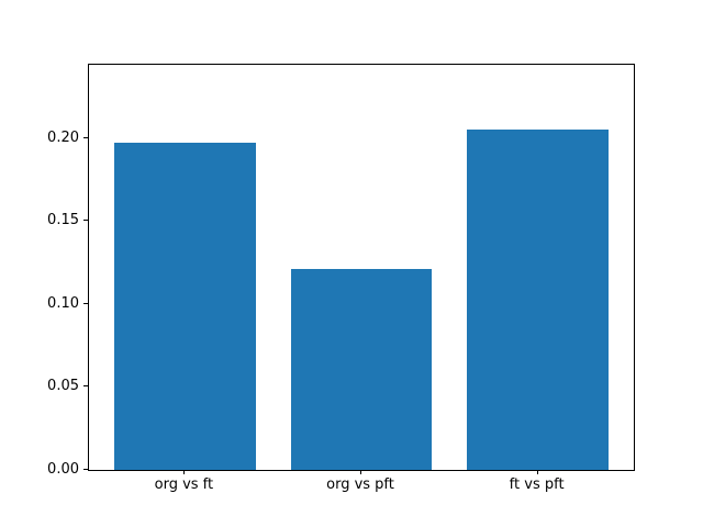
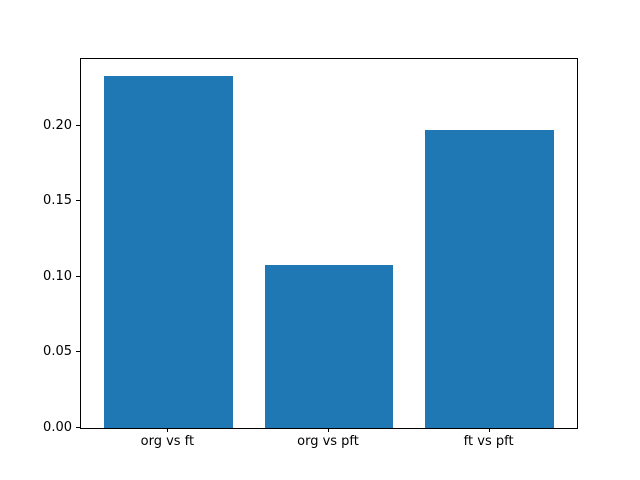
org vs ft: 0.197 -> 0.233
org vs pft: 0.121 -> 0.108
ft vs pft: 0.205 -> 0.197
